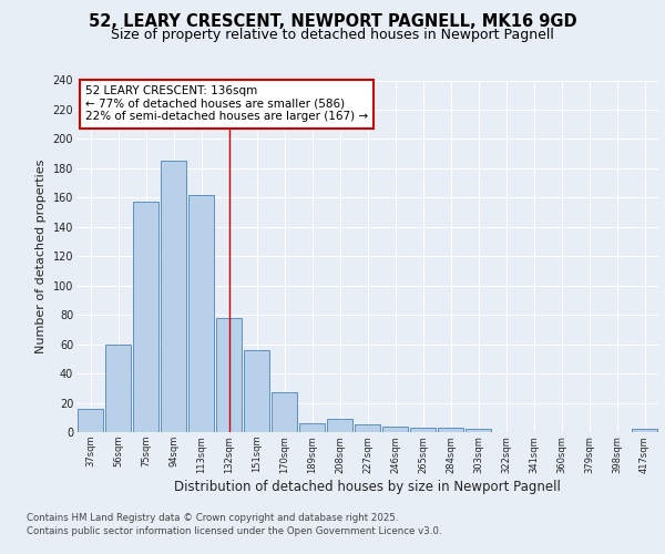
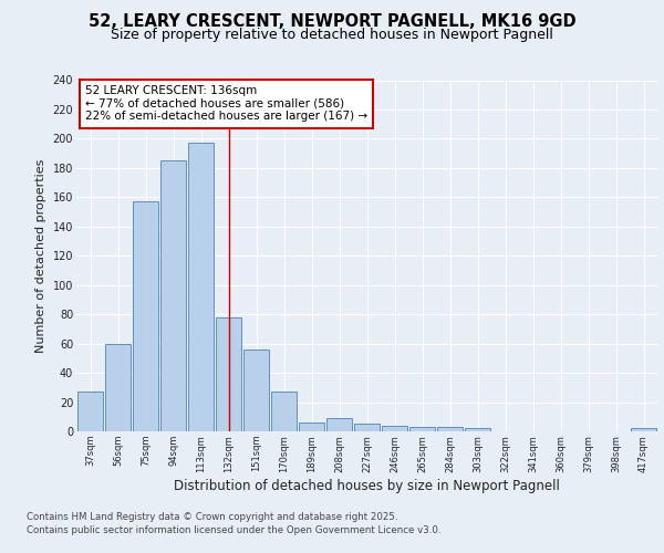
37sqm: 16 -> 27
113sqm: 162 -> 197
